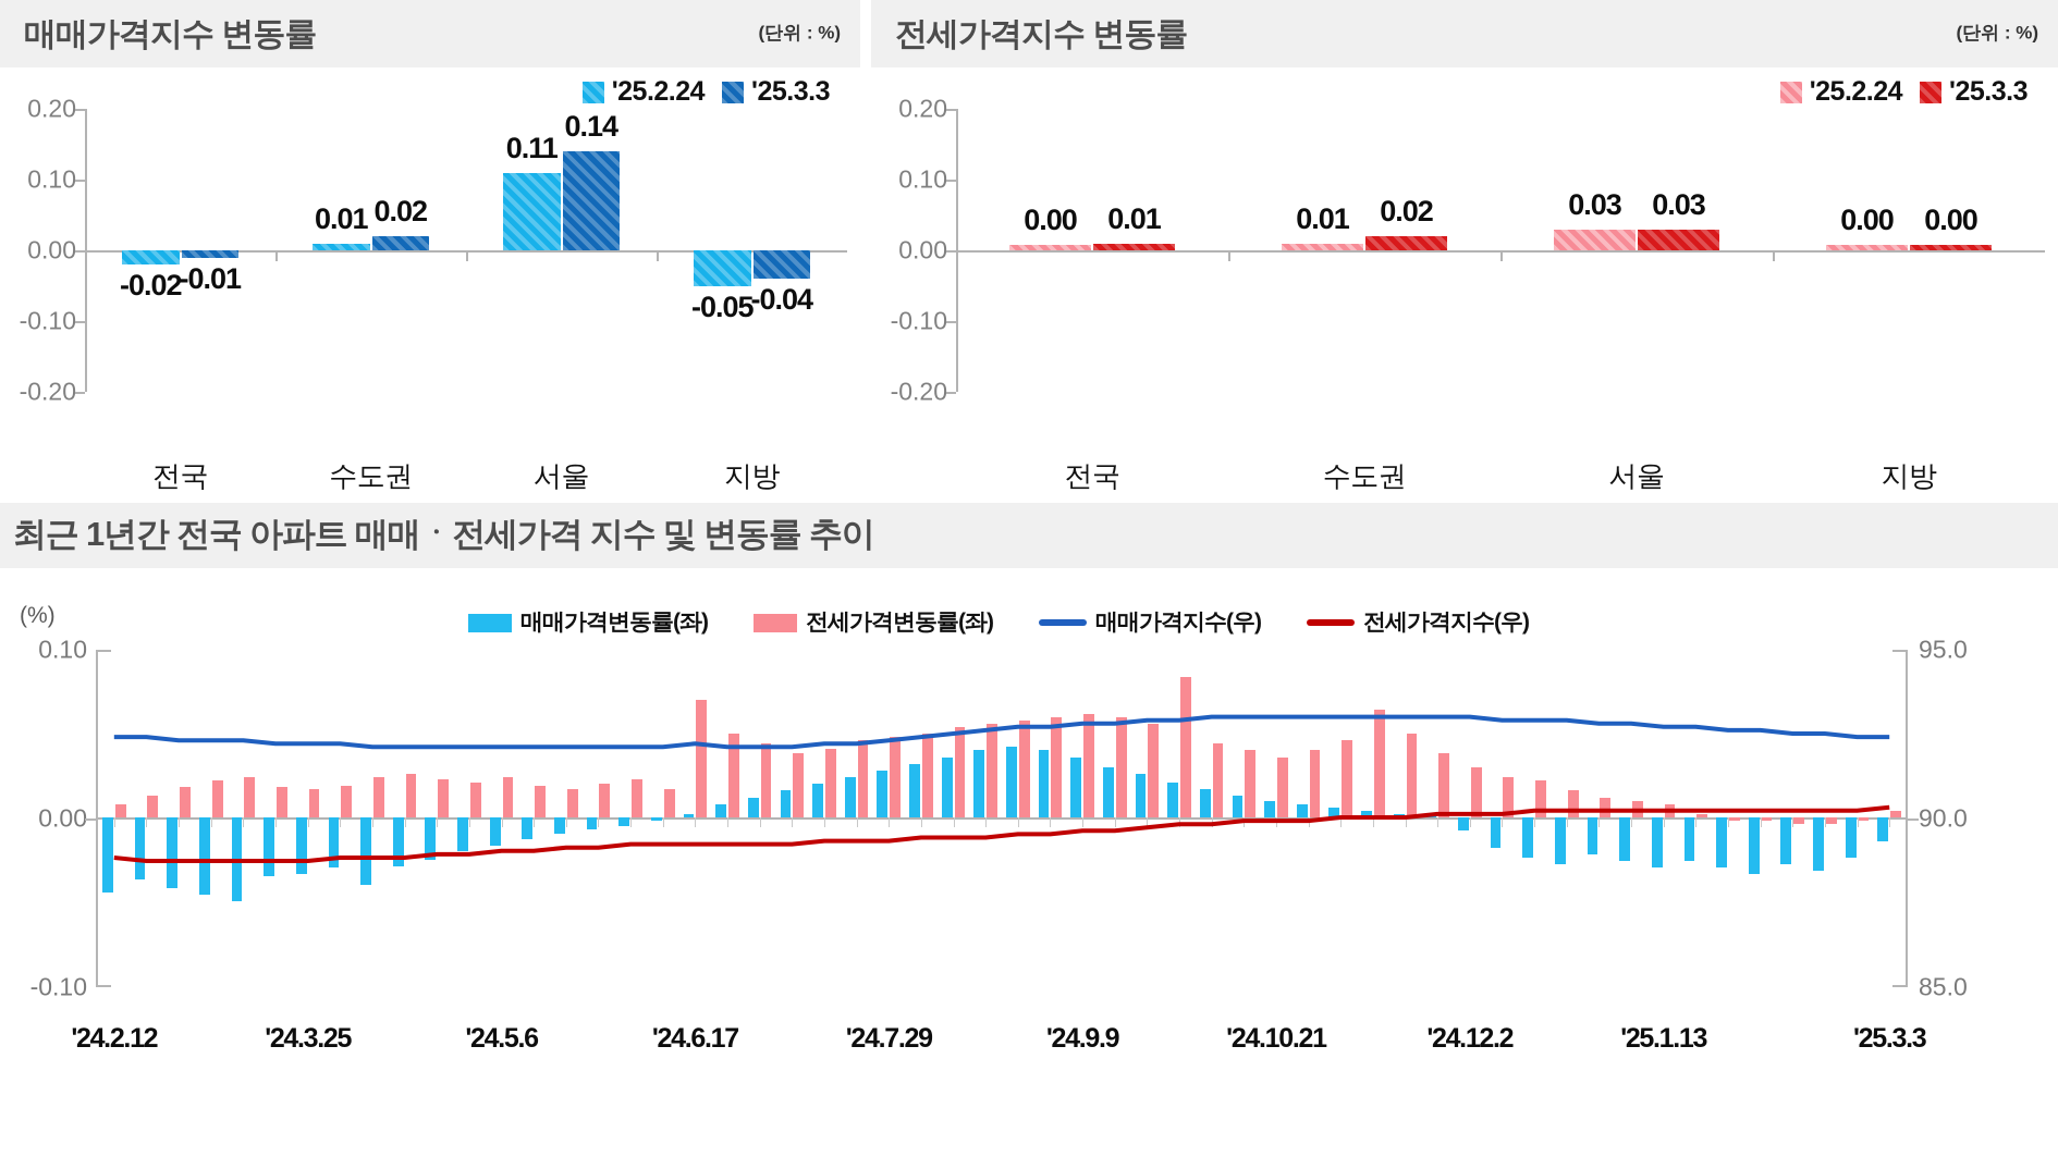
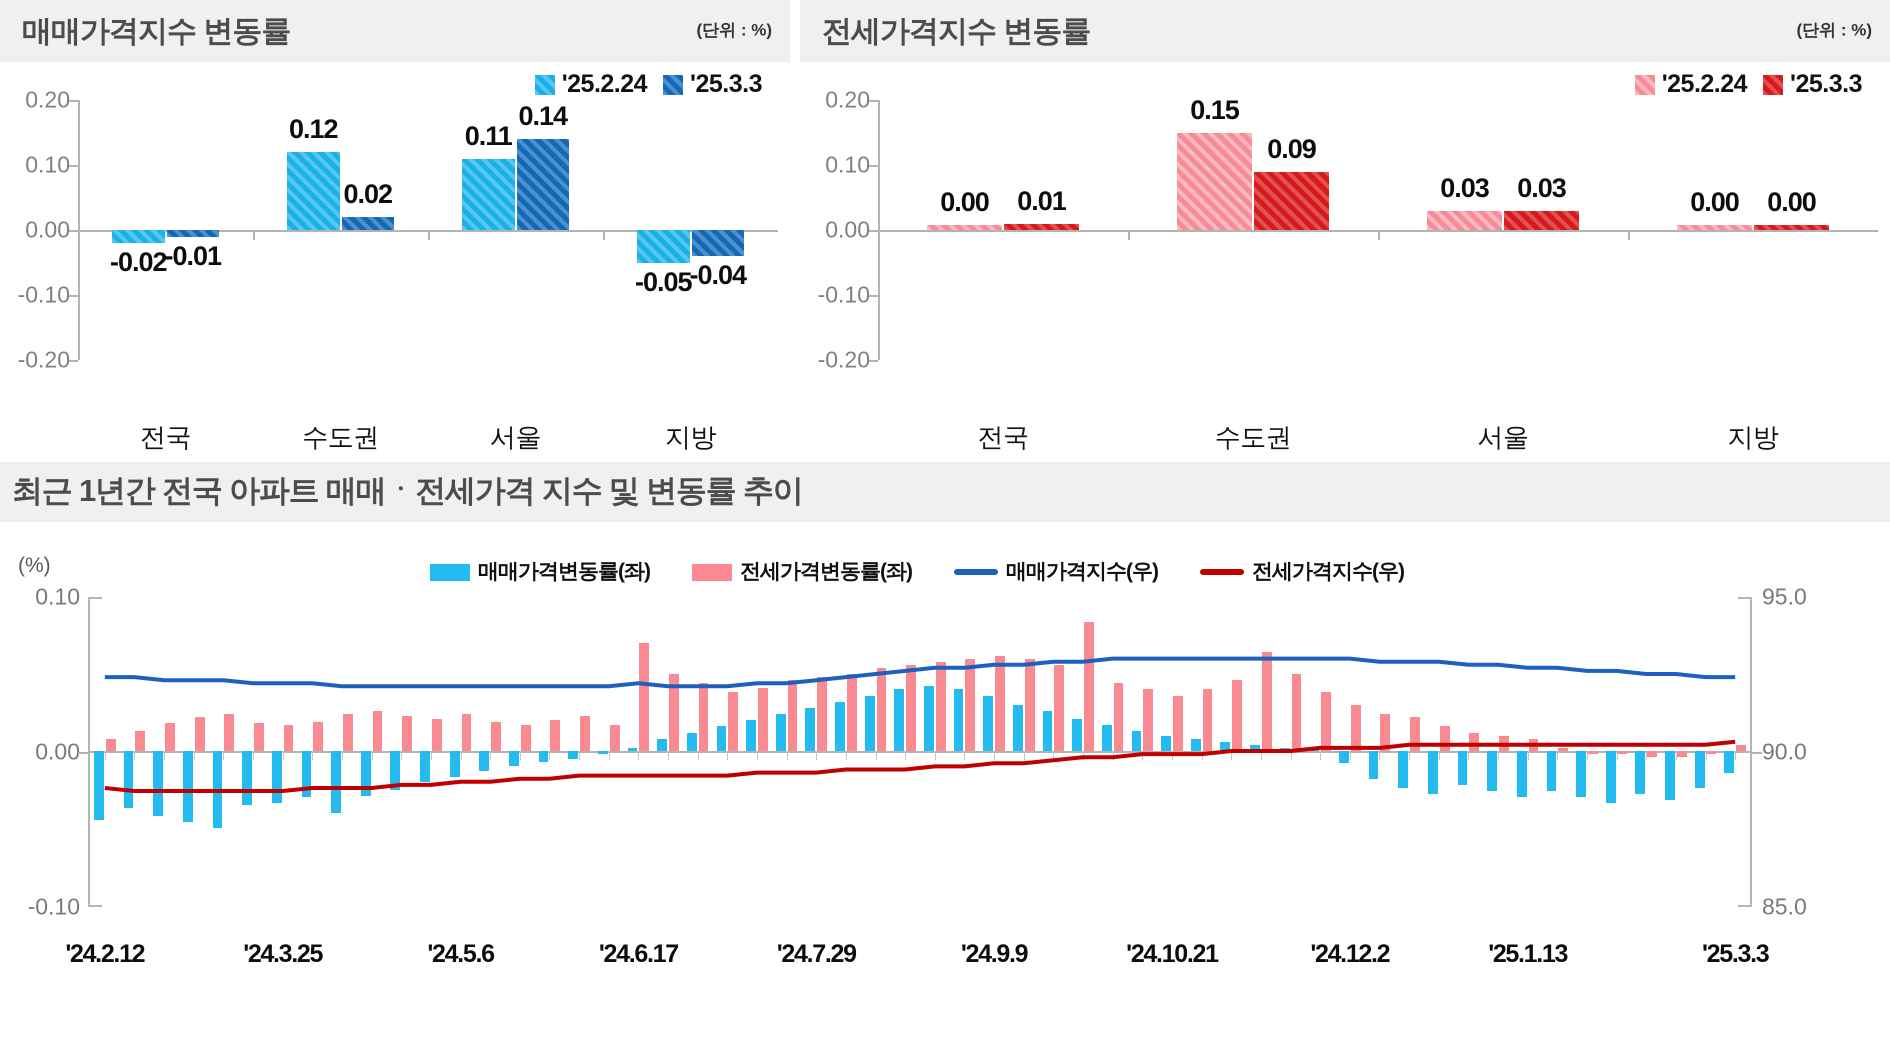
매매가격지수 변동률/'25.2.24/수도권: 0.01 -> 0.12
전세가격지수 변동률/'25.2.24/수도권: 0.01 -> 0.15
전세가격지수 변동률/'25.3.3/수도권: 0.02 -> 0.09
